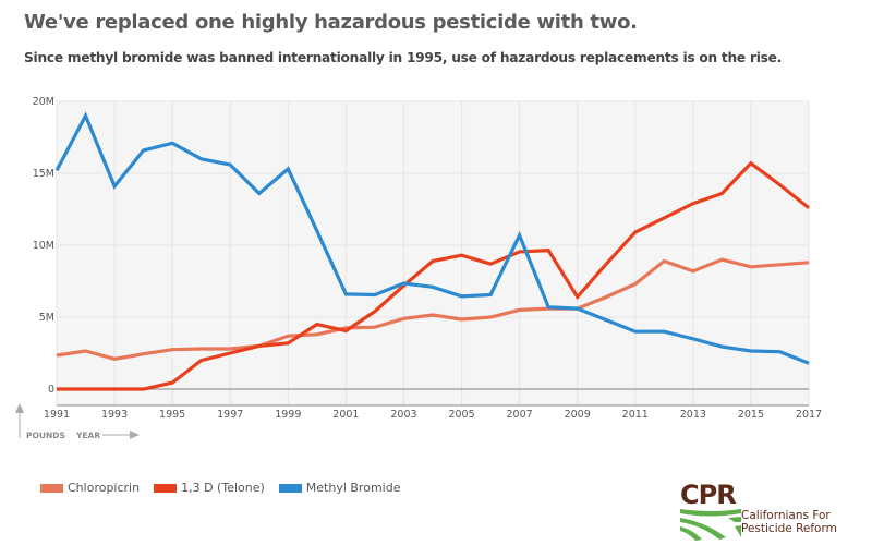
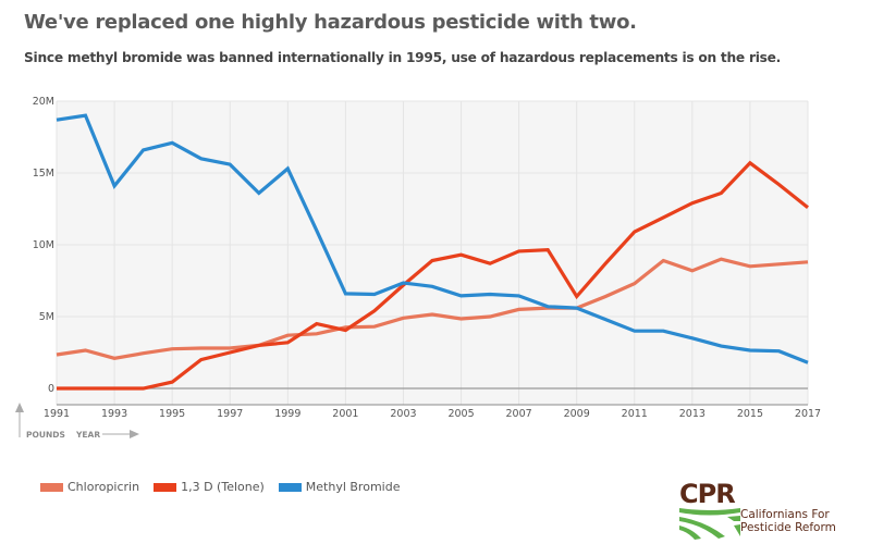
Methyl Bromide/1991: 15.2M -> 18.7M
Methyl Bromide/2007: 10.7M -> 6.4M
